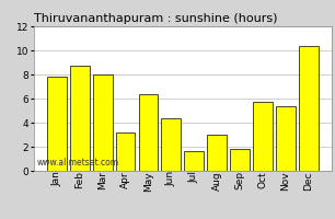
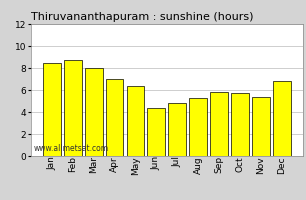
Jan: 7.8 -> 8.5
Apr: 3.2 -> 7.0
Jul: 1.6 -> 4.8
Aug: 3.0 -> 5.3
Sep: 1.8 -> 5.8
Dec: 10.4 -> 6.8
